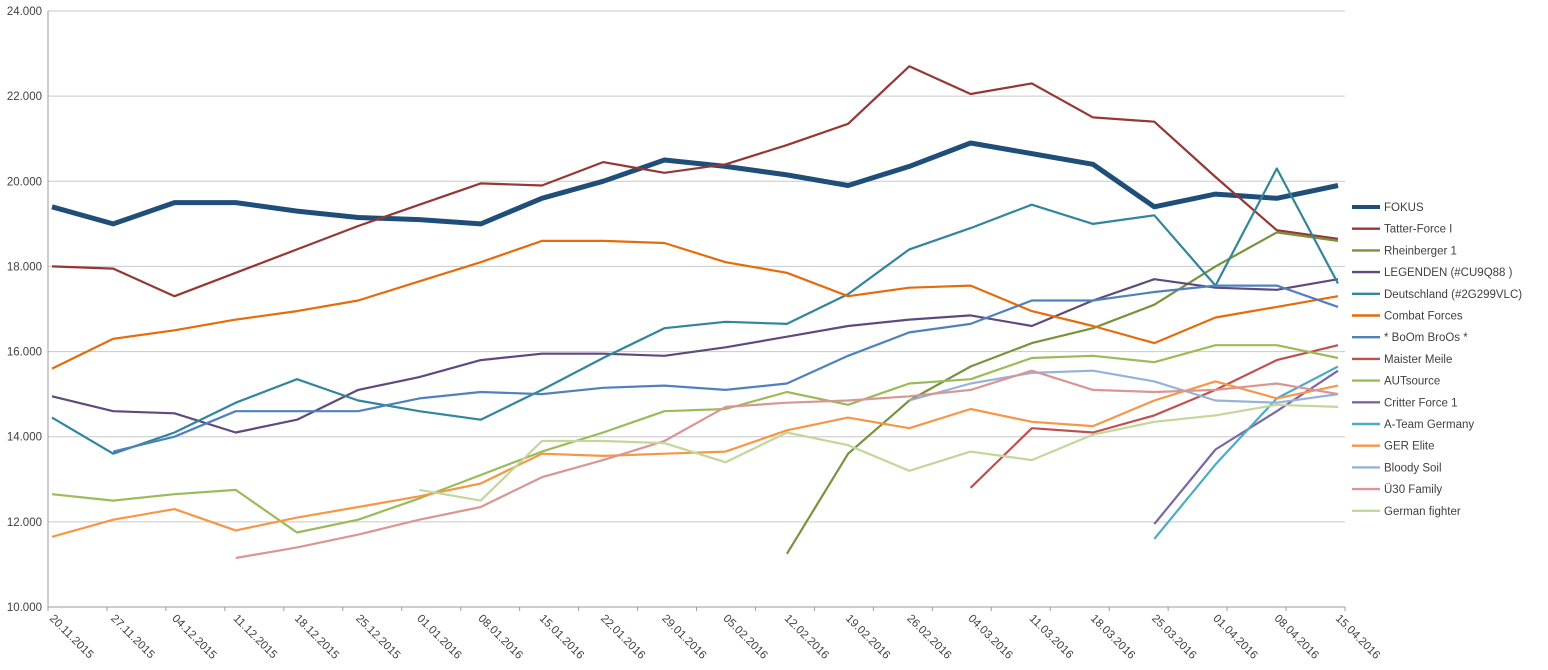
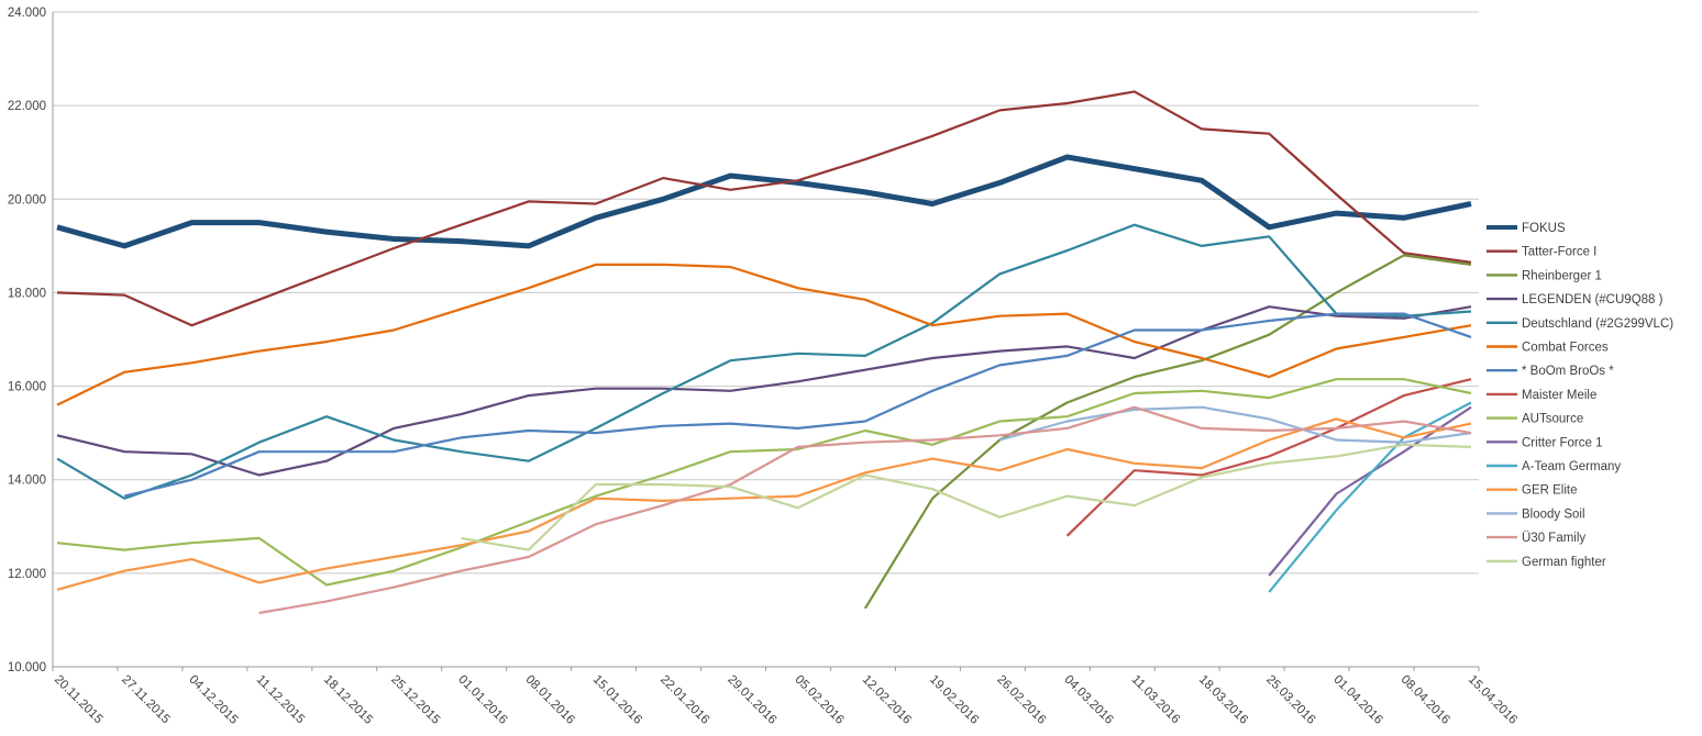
Tatter-Force I/26.02.2016: 22700 -> 21900
Deutschland (#2G299VLC)/08.04.2016: 20300 -> 17500
